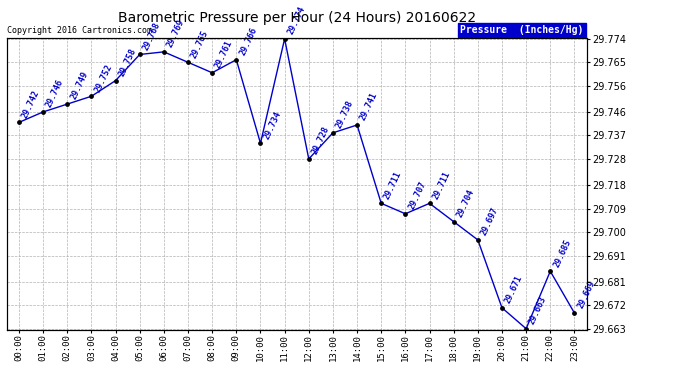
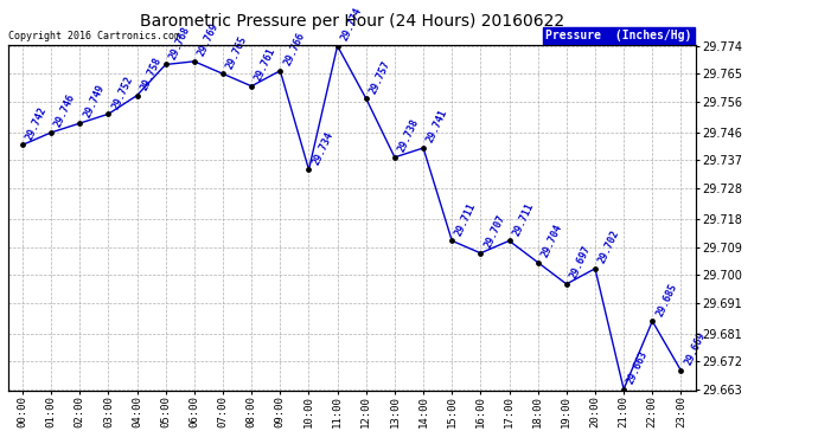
12:00: 29.728 -> 29.757
20:00: 29.671 -> 29.702
